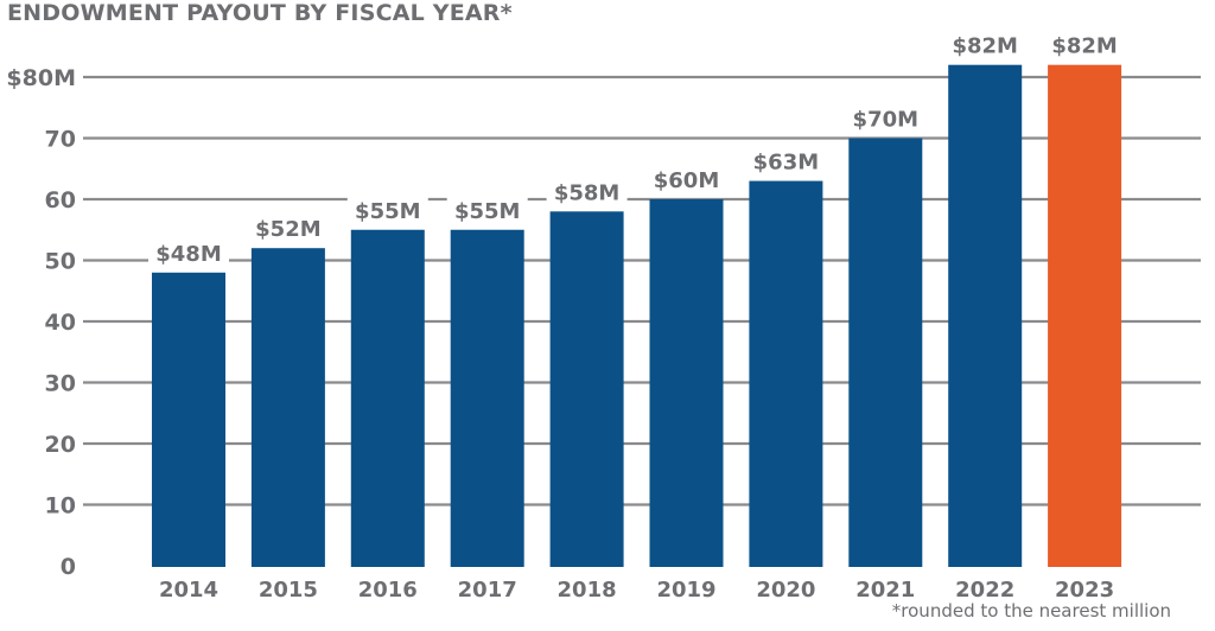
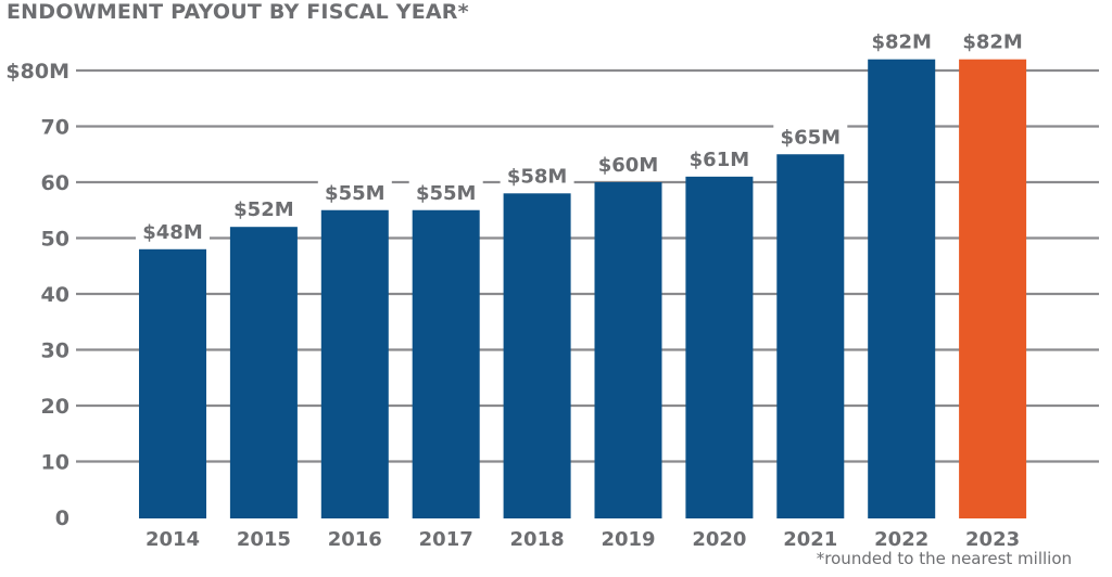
2020: $63M -> $61M
2021: $70M -> $65M
